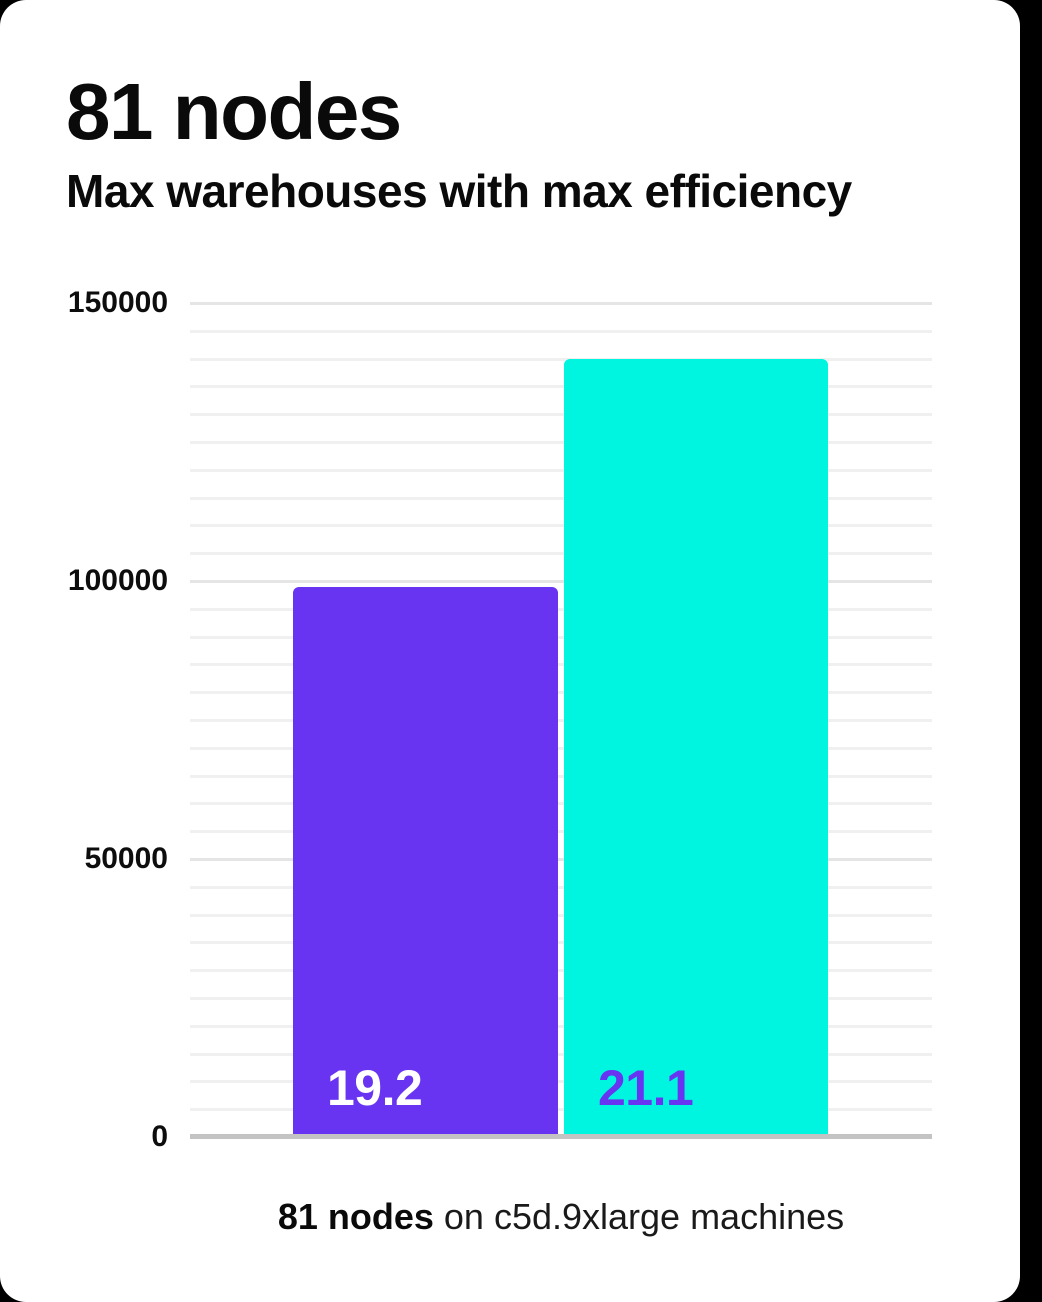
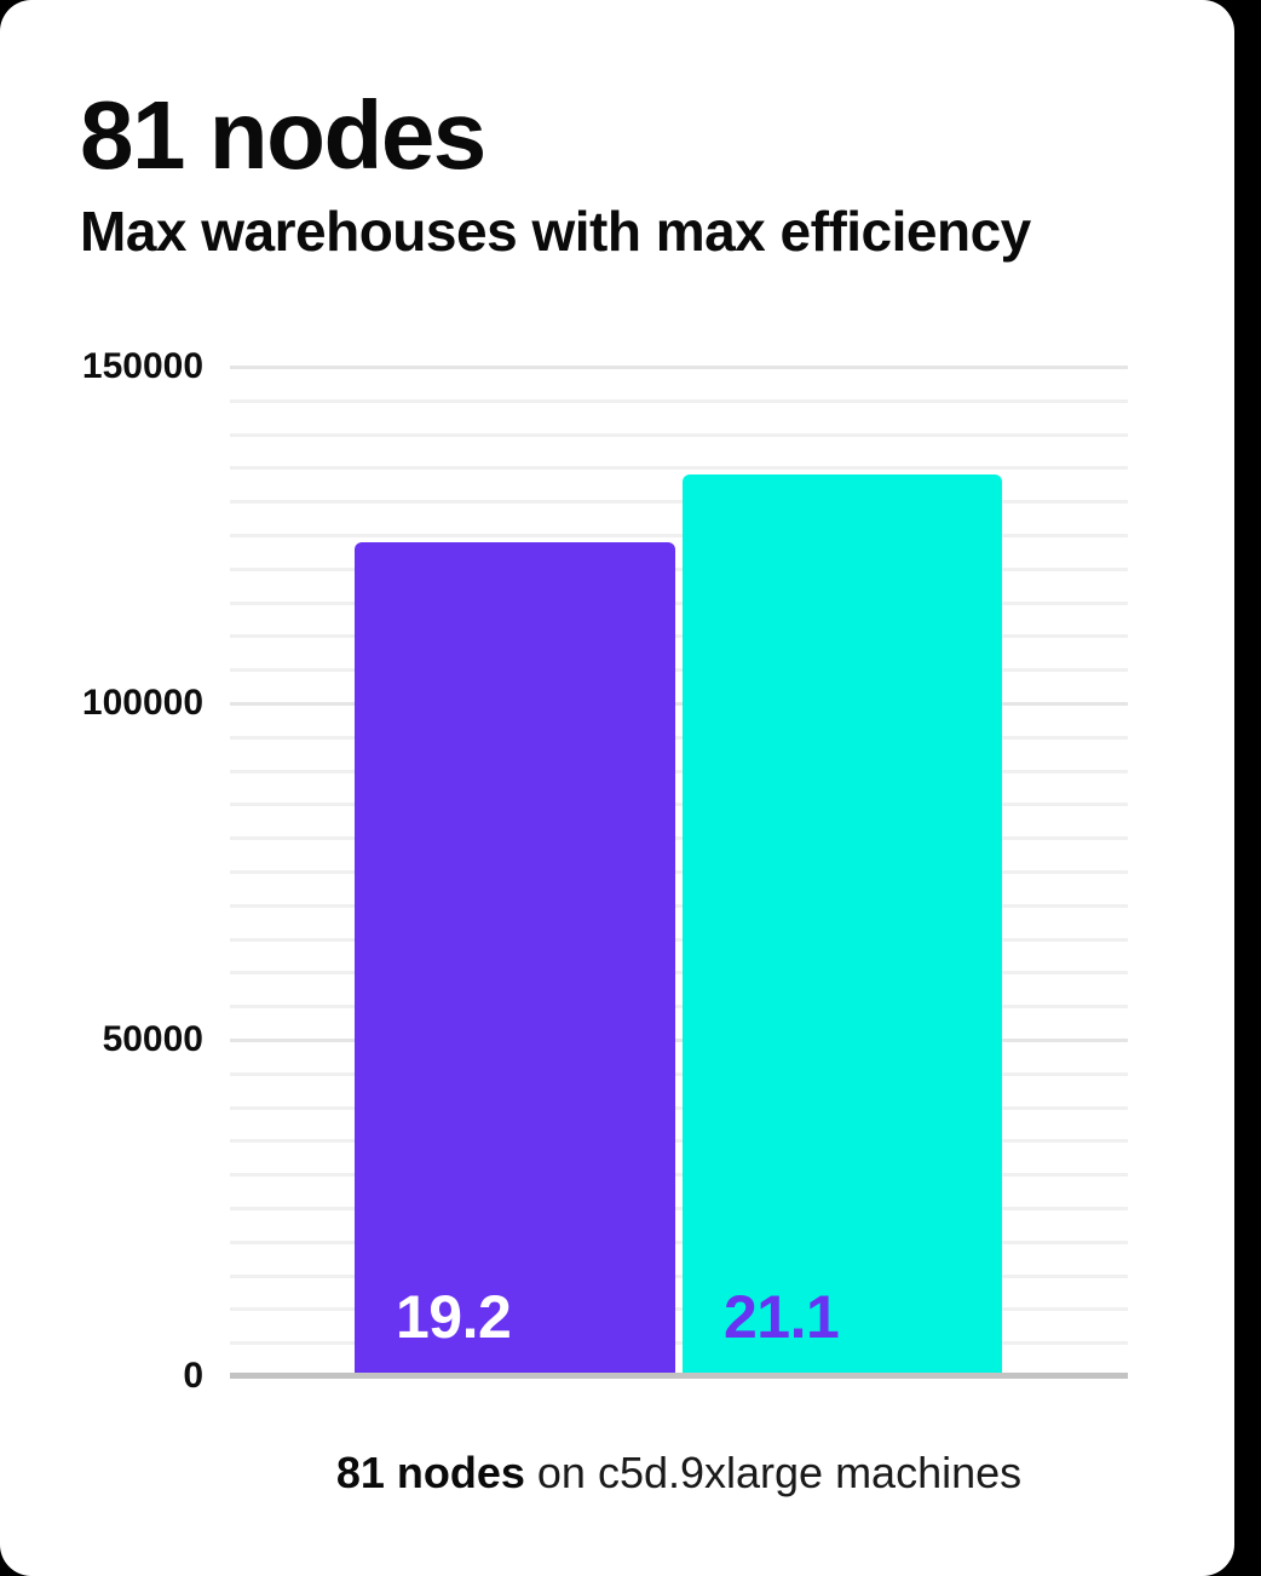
19.2: 99000 -> 124000
21.1: 140000 -> 134000
